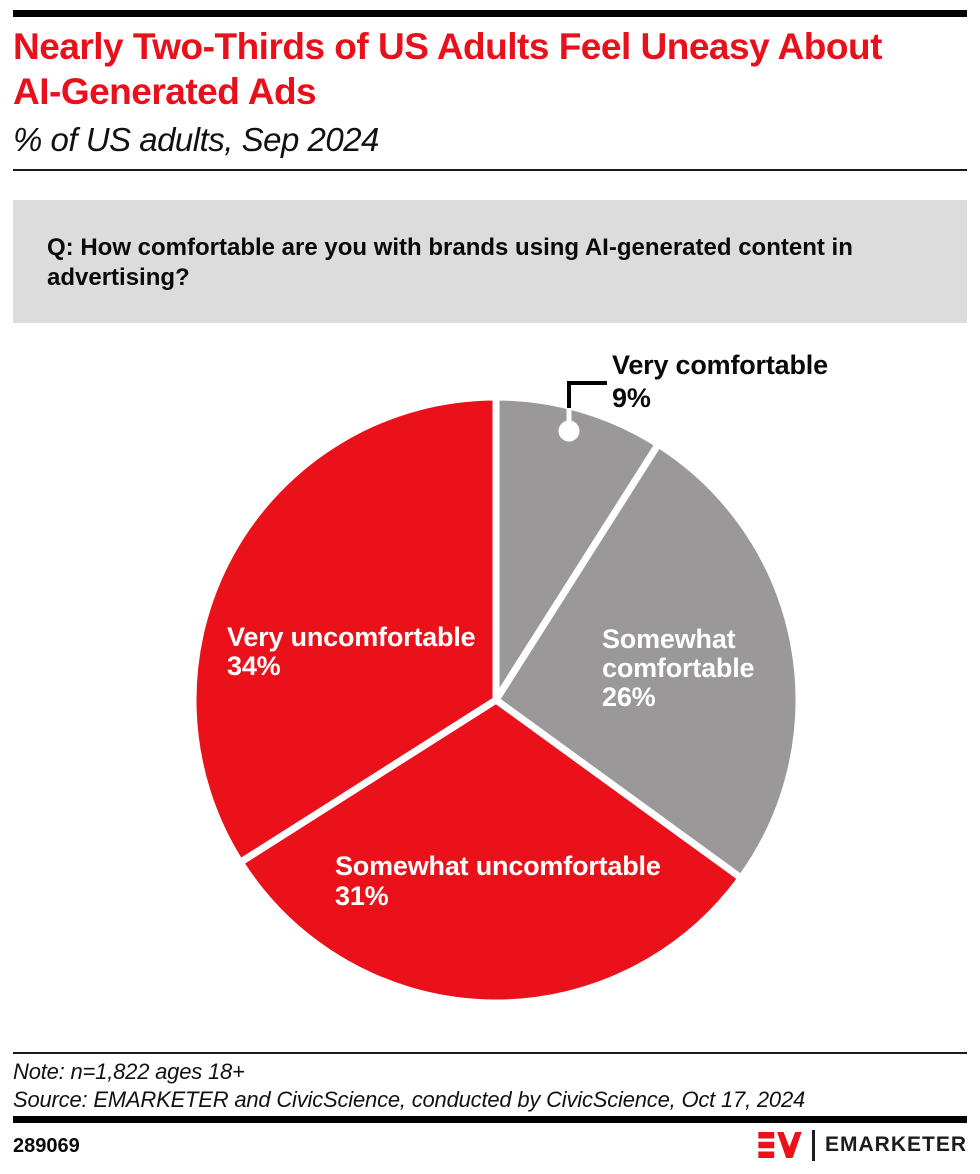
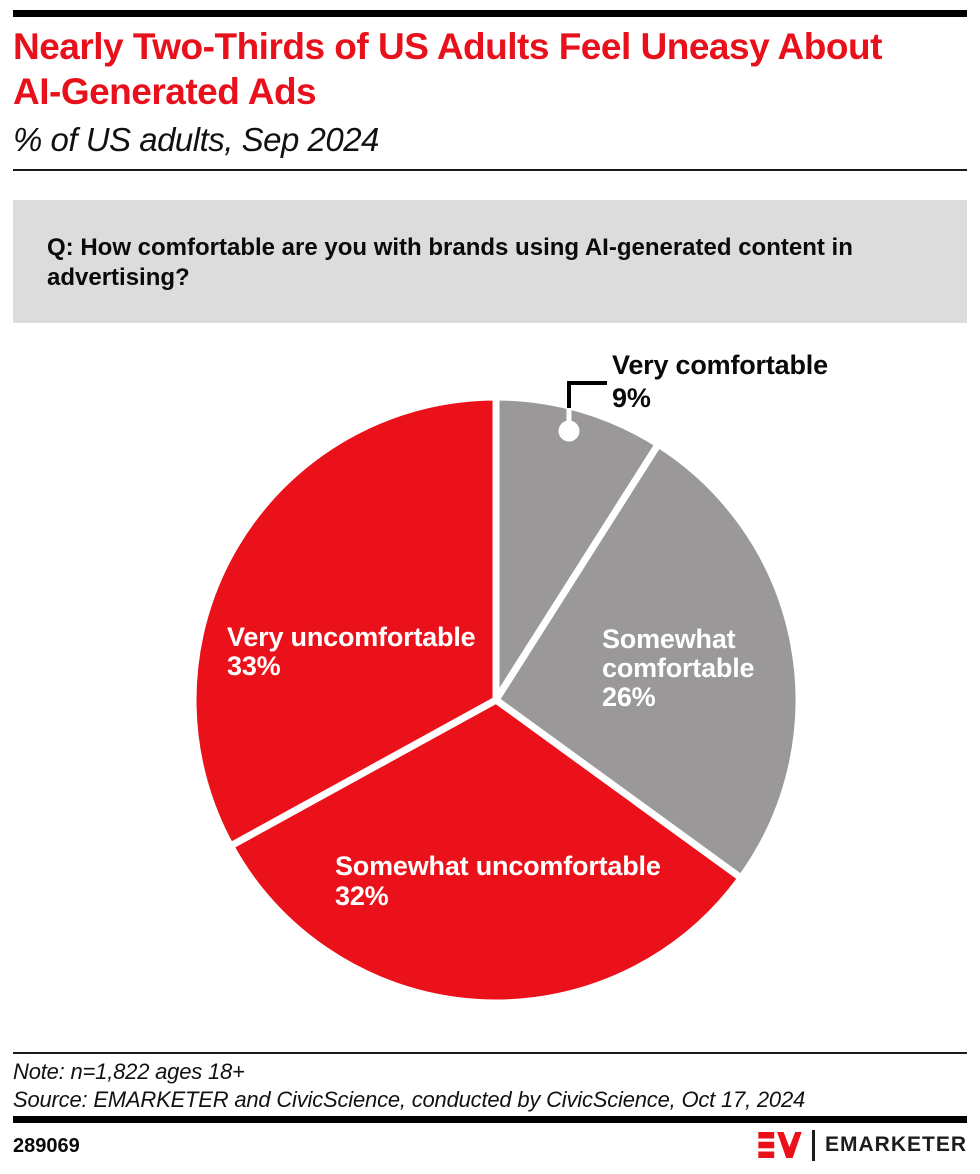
Somewhat uncomfortable: 31% -> 32%
Very uncomfortable: 34% -> 33%
